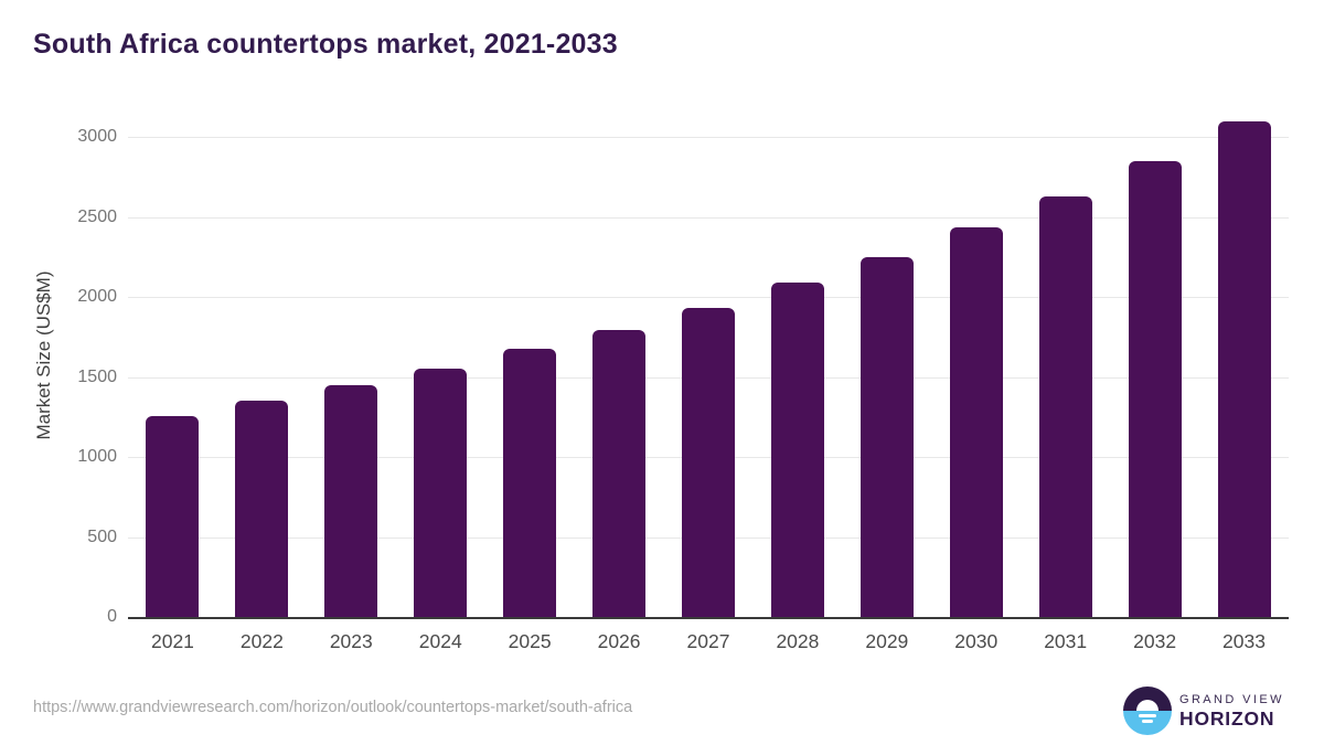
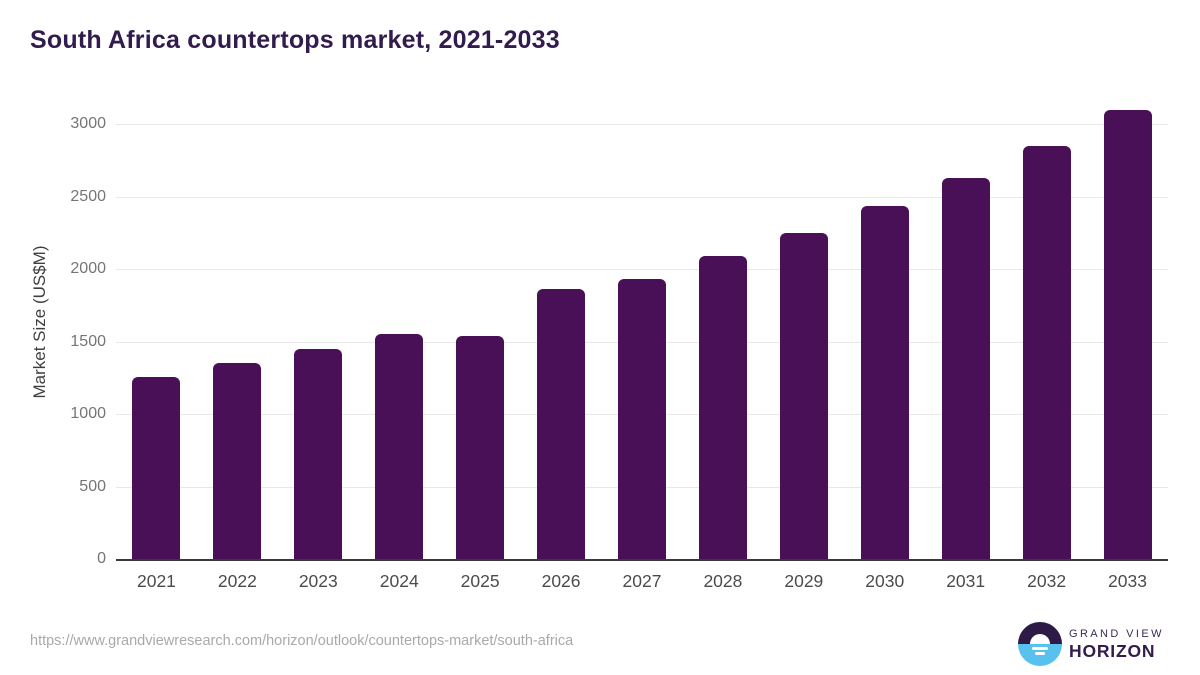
2025: 1680 -> 1540
2026: 1800 -> 1860
